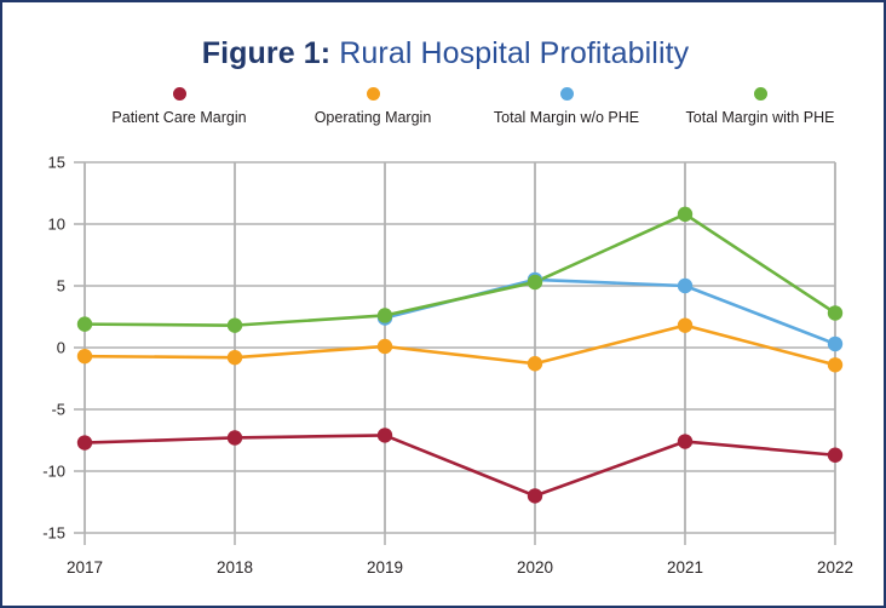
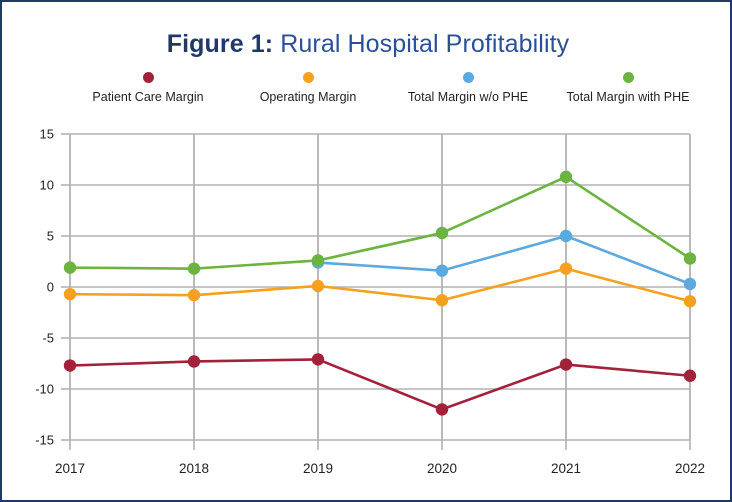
Total Margin w/o PHE/2020: 5.5 -> 1.6
